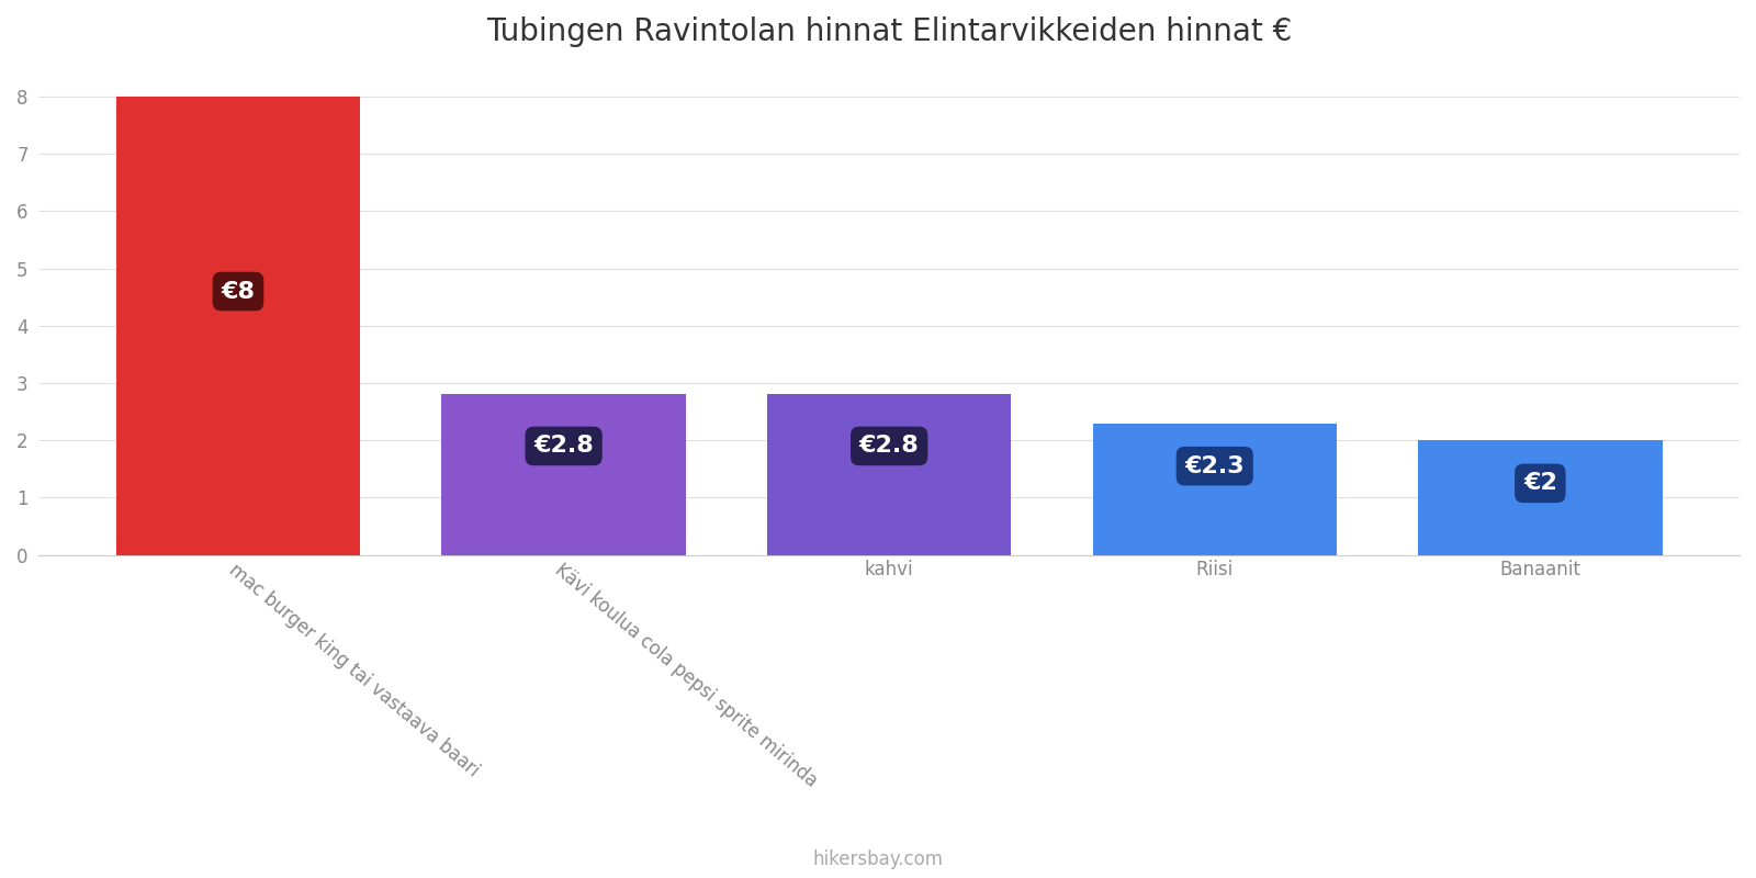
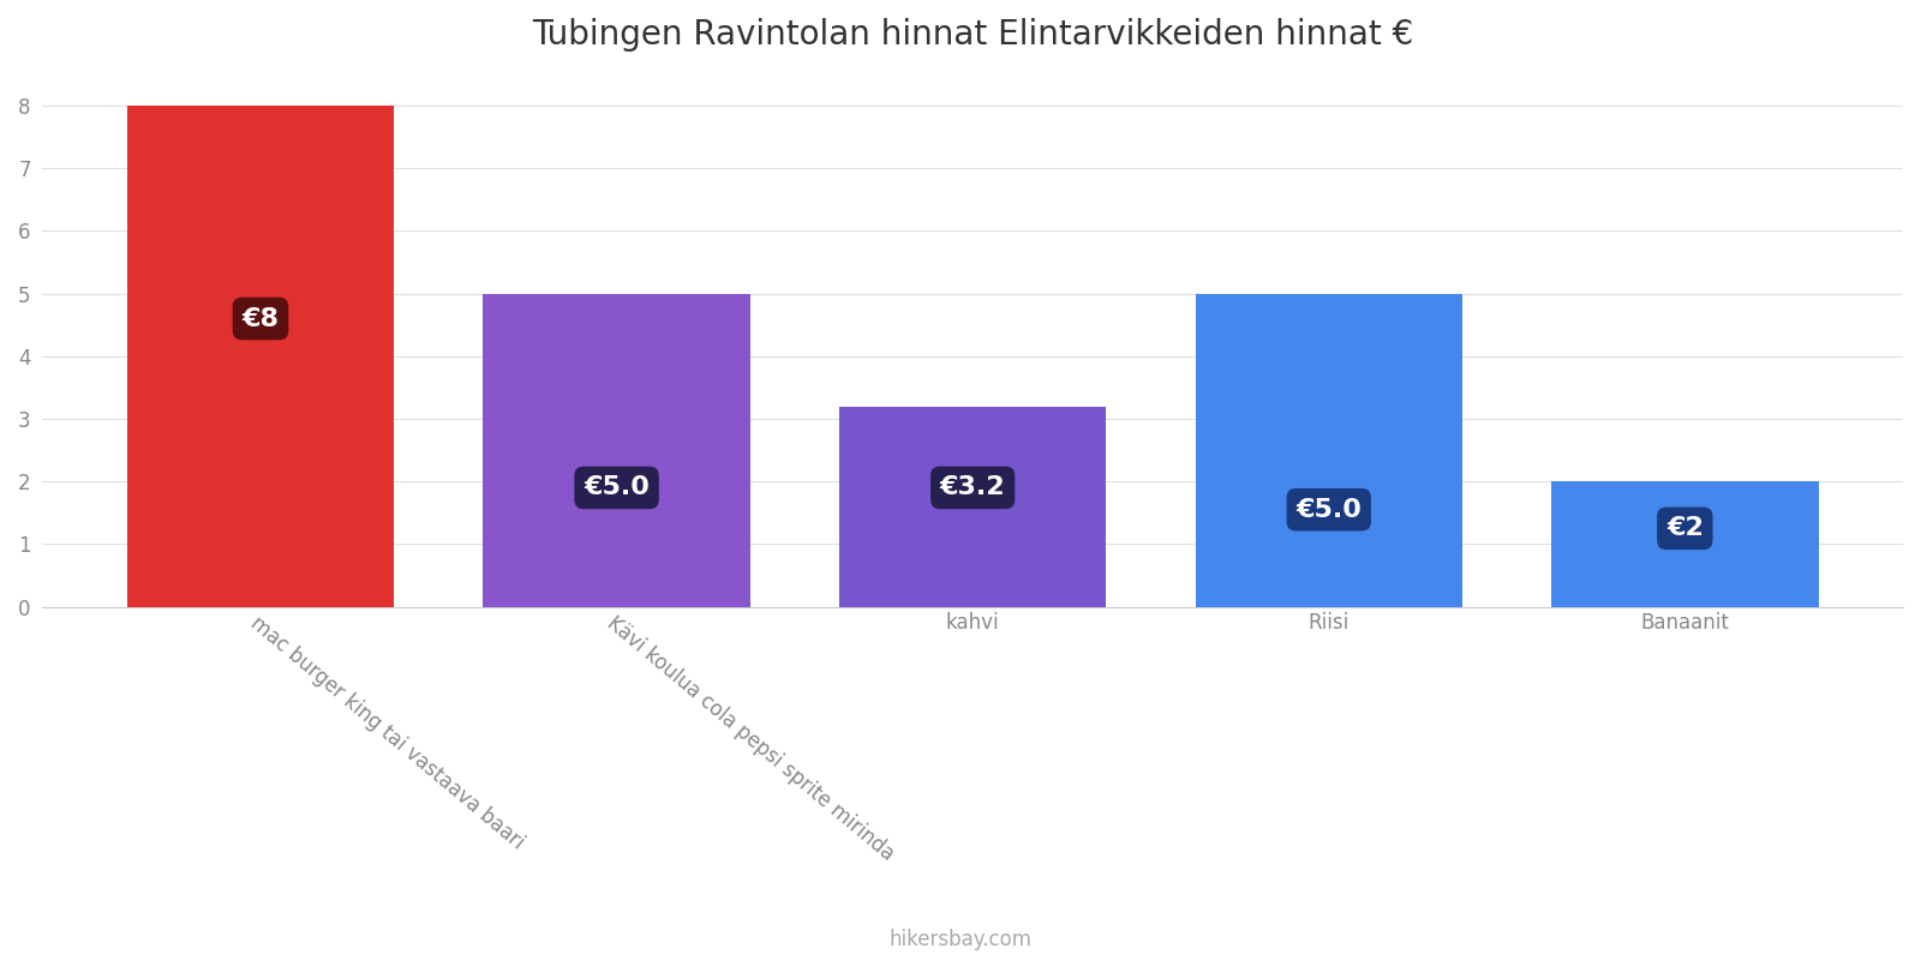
Kävi koulua cola pepsi sprite mirinda: €2.8 -> €5.0
kahvi: €2.8 -> €3.2
Riisi: €2.3 -> €5.0
